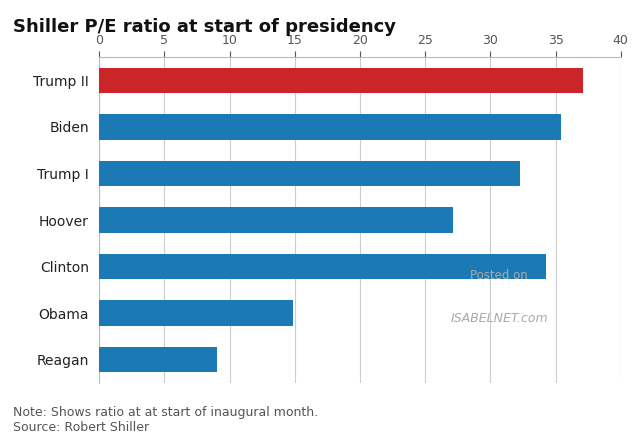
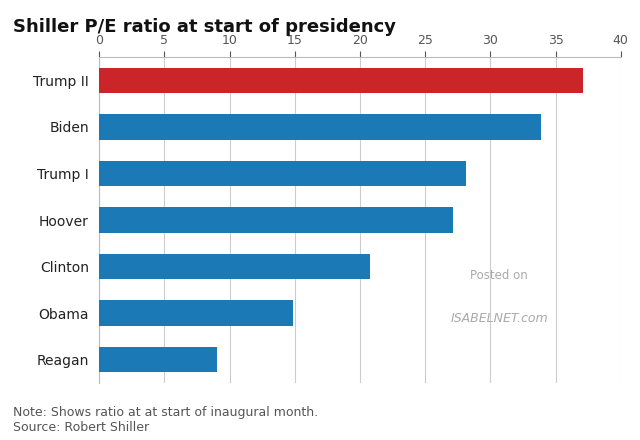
Biden: 35.4 -> 33.9
Trump I: 32.3 -> 28.1
Clinton: 34.3 -> 20.8
